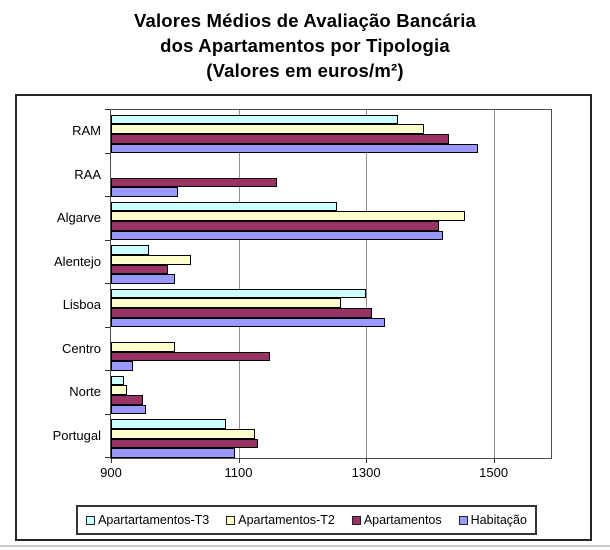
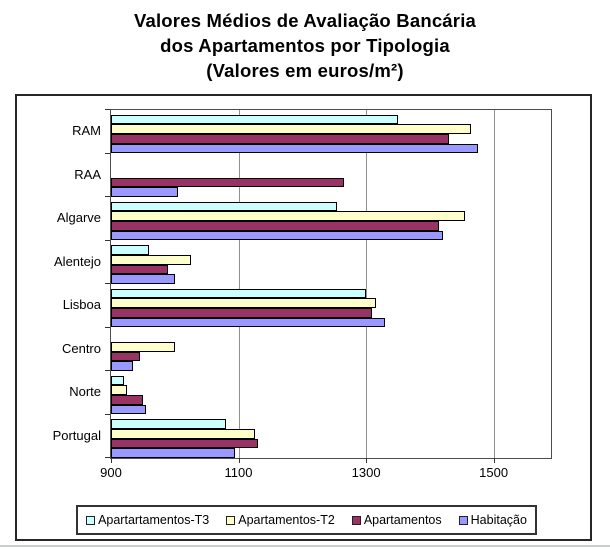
Apartamentos-T2/RAM: 1390 -> 1460
Apartamentos/RAA: 1160 -> 1260
Apartamentos-T2/Lisboa: 1260 -> 1320
Apartamentos/Centro: 1150 -> 940
